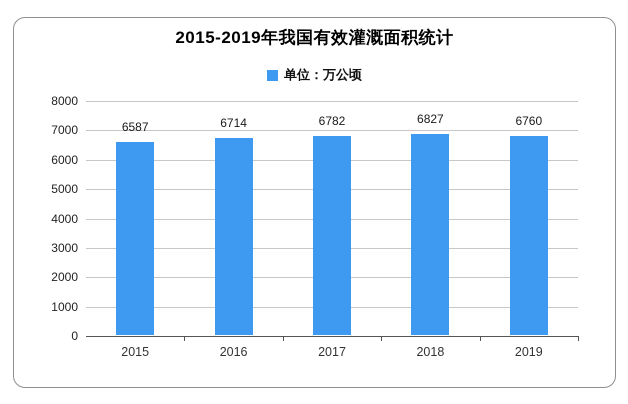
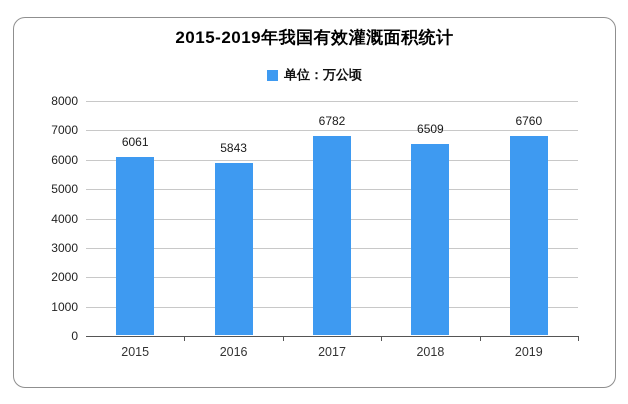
2015: 6587 -> 6061
2016: 6714 -> 5843
2018: 6827 -> 6509
